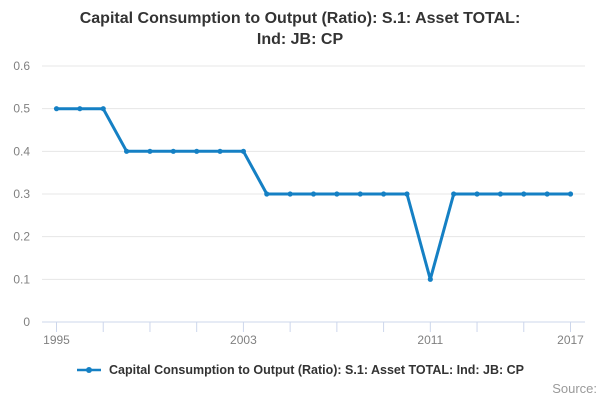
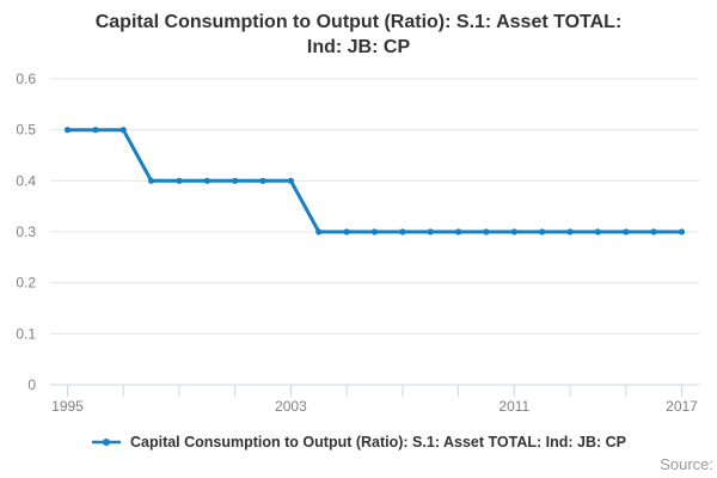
2011: 0.1 -> 0.3
